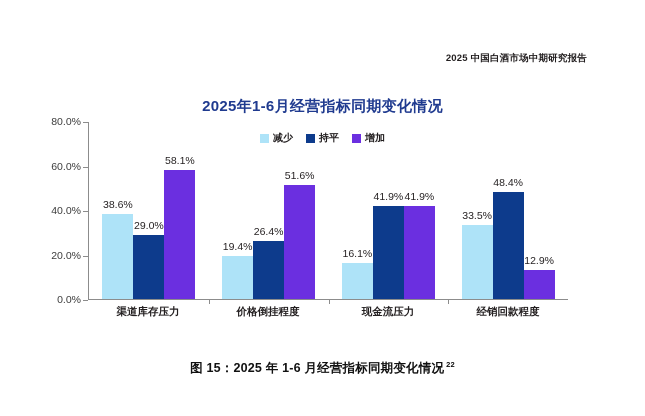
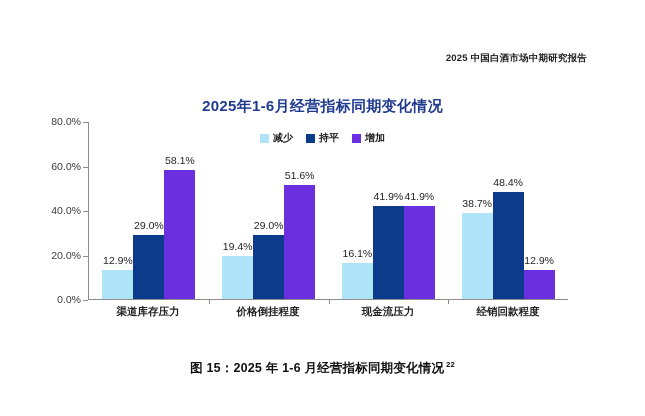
减少/渠道库存压力: 38.6% -> 12.9%
持平/价格倒挂程度: 26.4% -> 29.0%
减少/经销回款程度: 33.5% -> 38.7%
